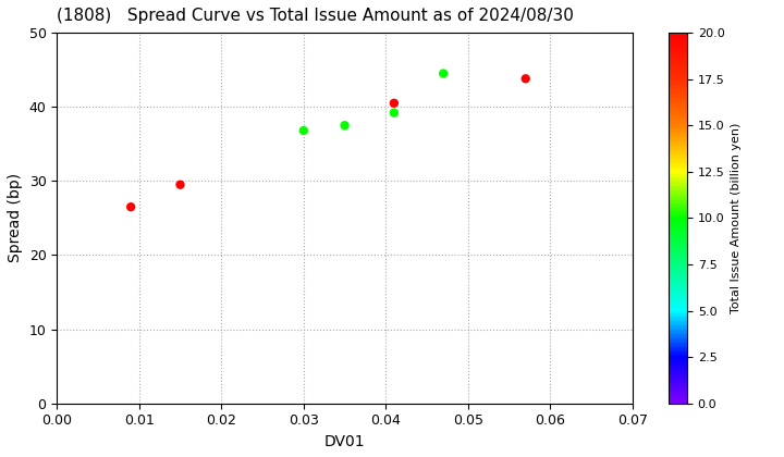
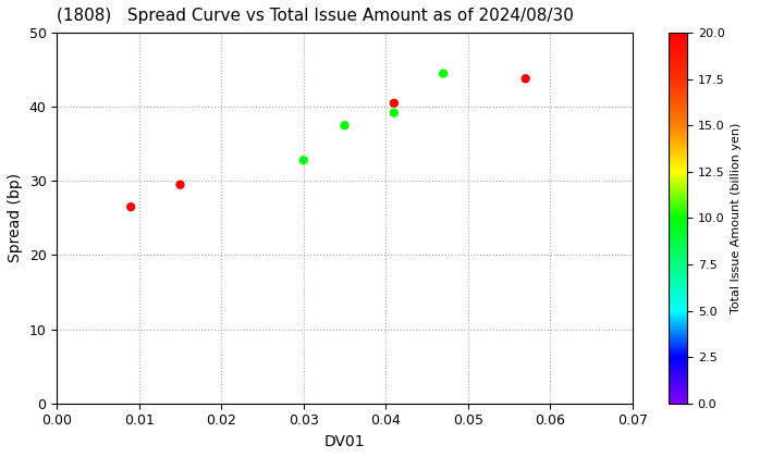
0.03: 36.8 -> 32.8
